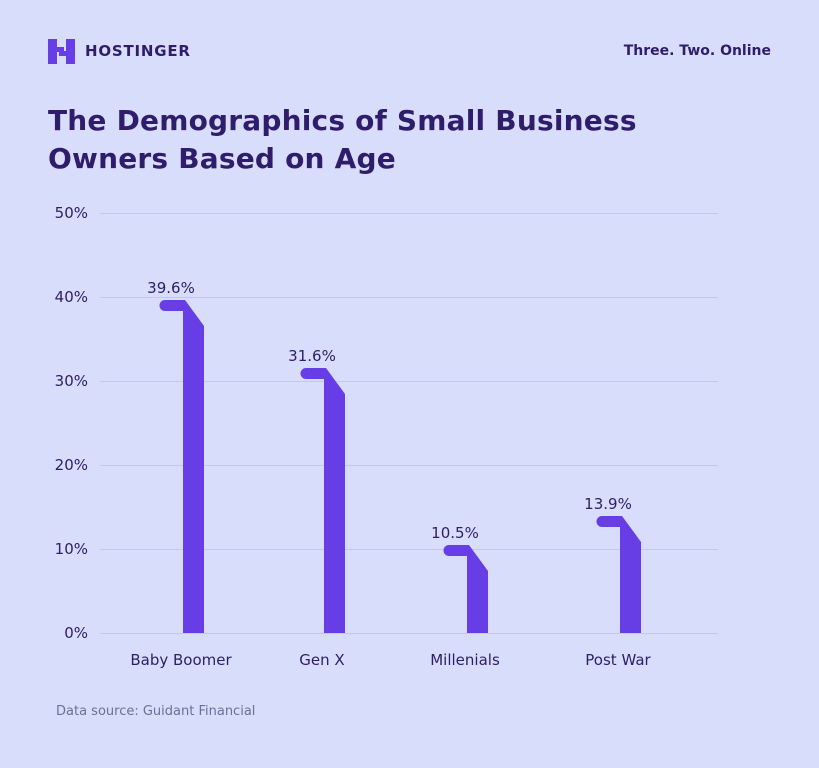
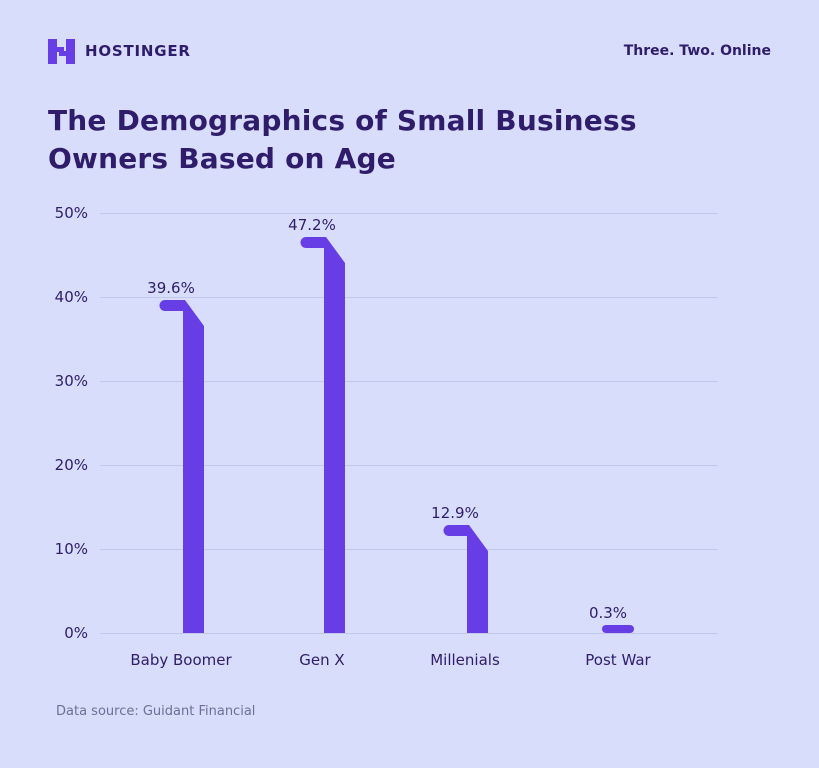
Gen X: 31.6% -> 47.2%
Millenials: 10.5% -> 12.9%
Post War: 13.9% -> 0.3%
